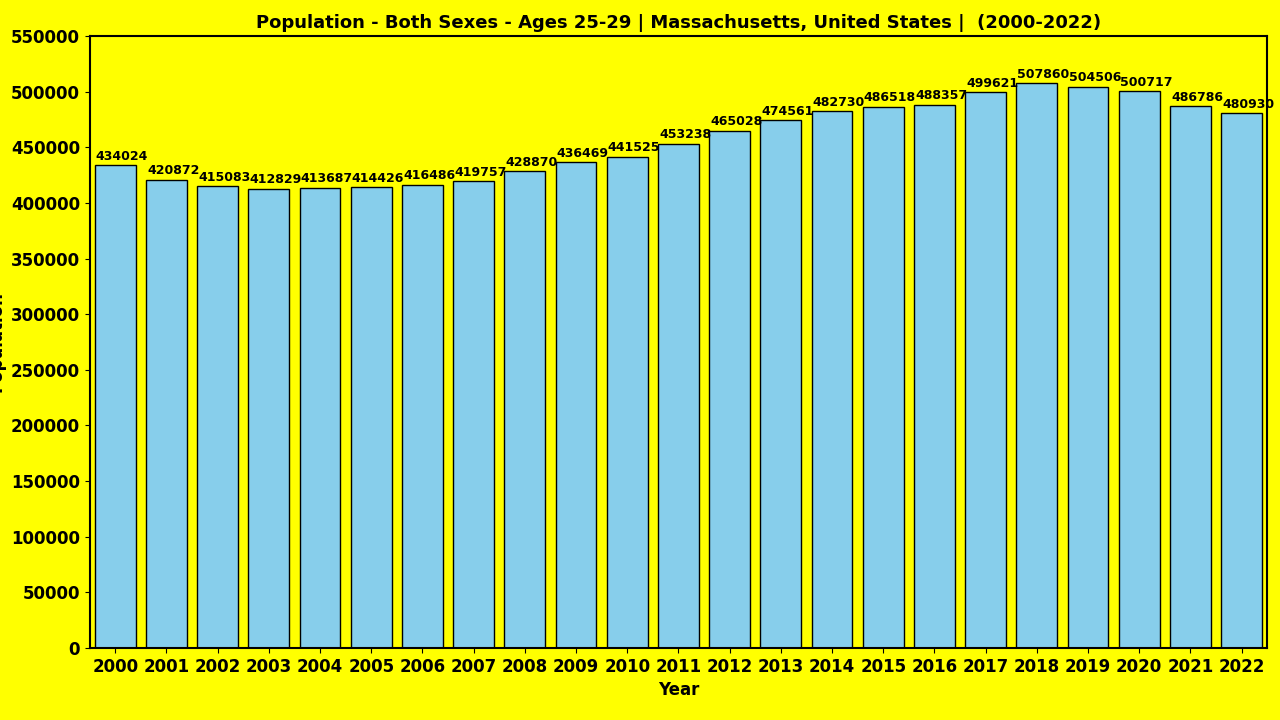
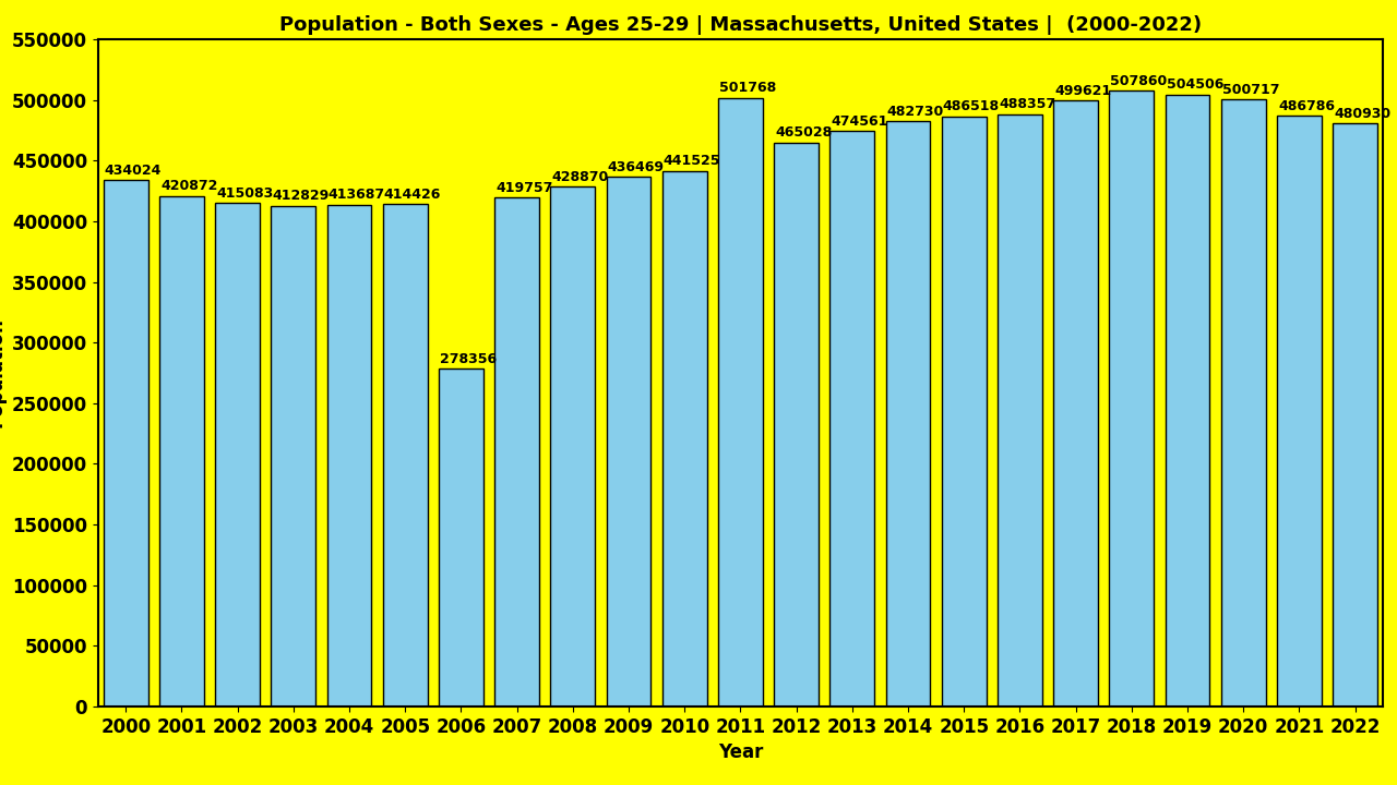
2006: 416486 -> 278356
2011: 453238 -> 501768
